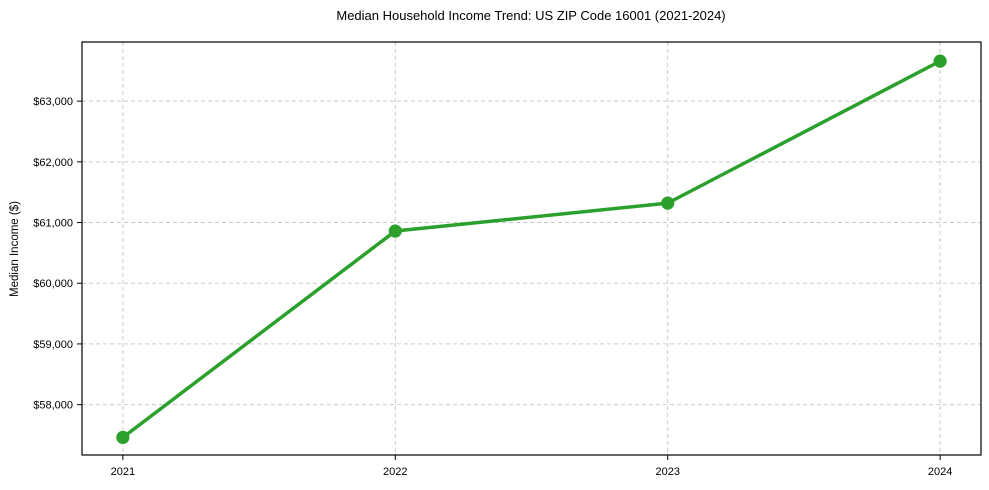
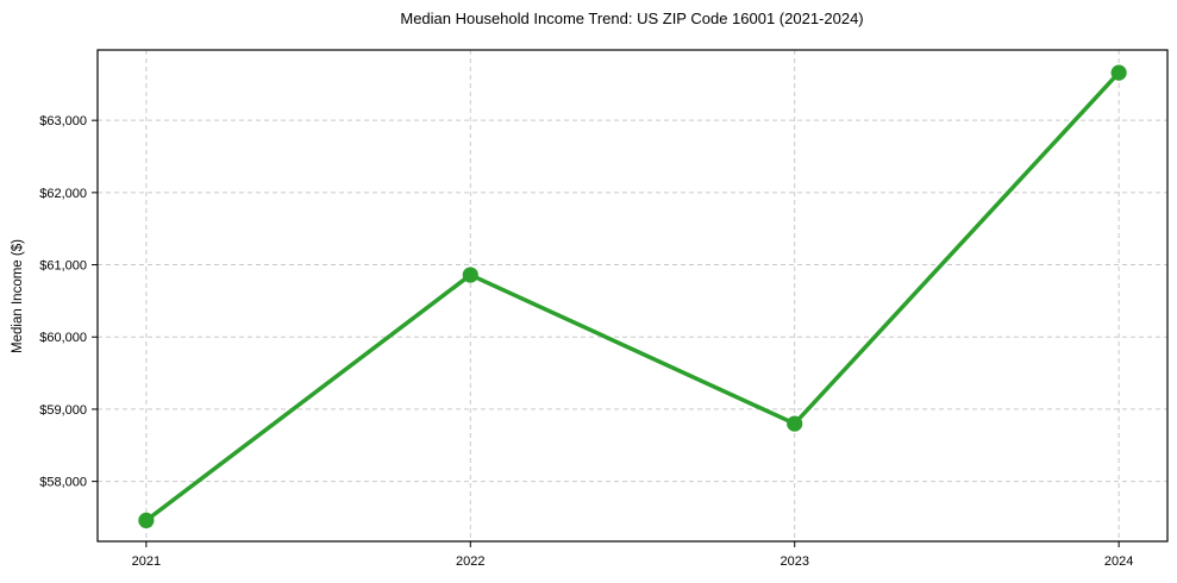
2023: $61300 -> $58800
